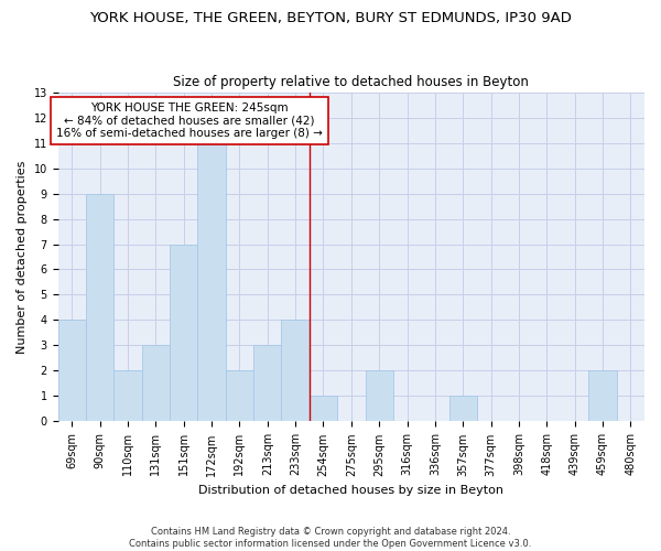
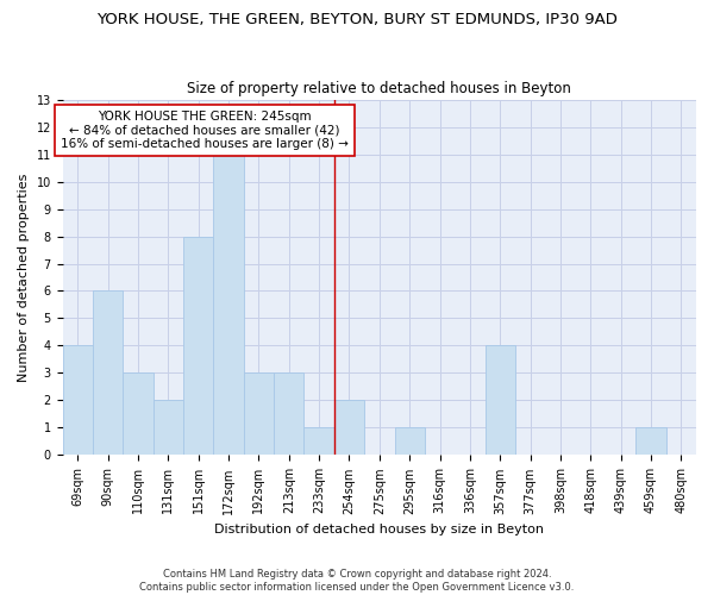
90sqm: 9 -> 6
110sqm: 2 -> 3
131sqm: 3 -> 2
151sqm: 7 -> 8
192sqm: 2 -> 3
233sqm: 4 -> 1
254sqm: 1 -> 2
295sqm: 2 -> 1
357sqm: 1 -> 4
459sqm: 2 -> 1
